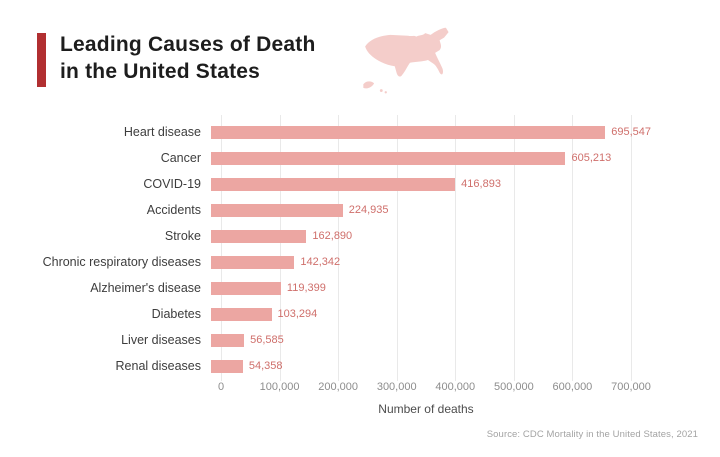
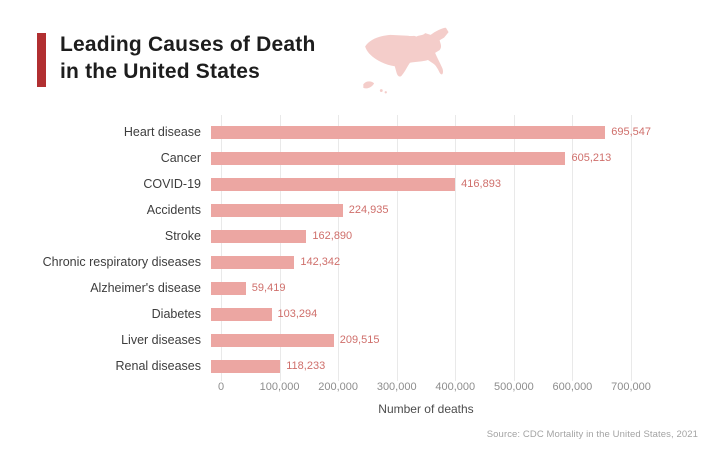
Alzheimer's disease: 119,399 -> 59,419
Liver diseases: 56,585 -> 209,515
Renal diseases: 54,358 -> 118,233
